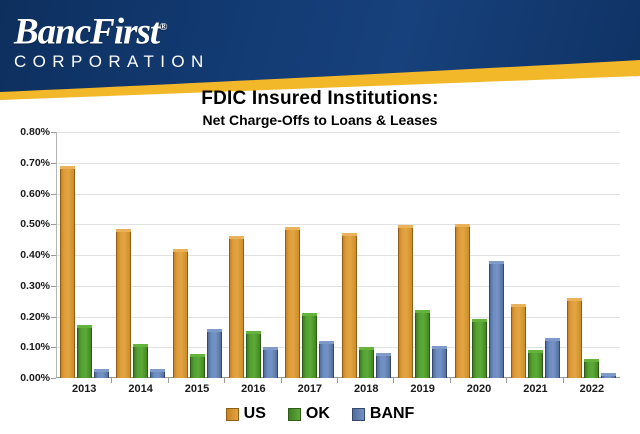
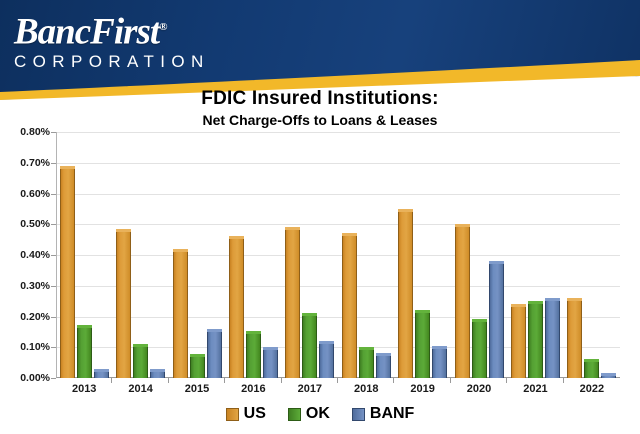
US/2019: 0.50% -> 0.55%
OK/2021: 0.09% -> 0.25%
BANF/2021: 0.13% -> 0.26%
